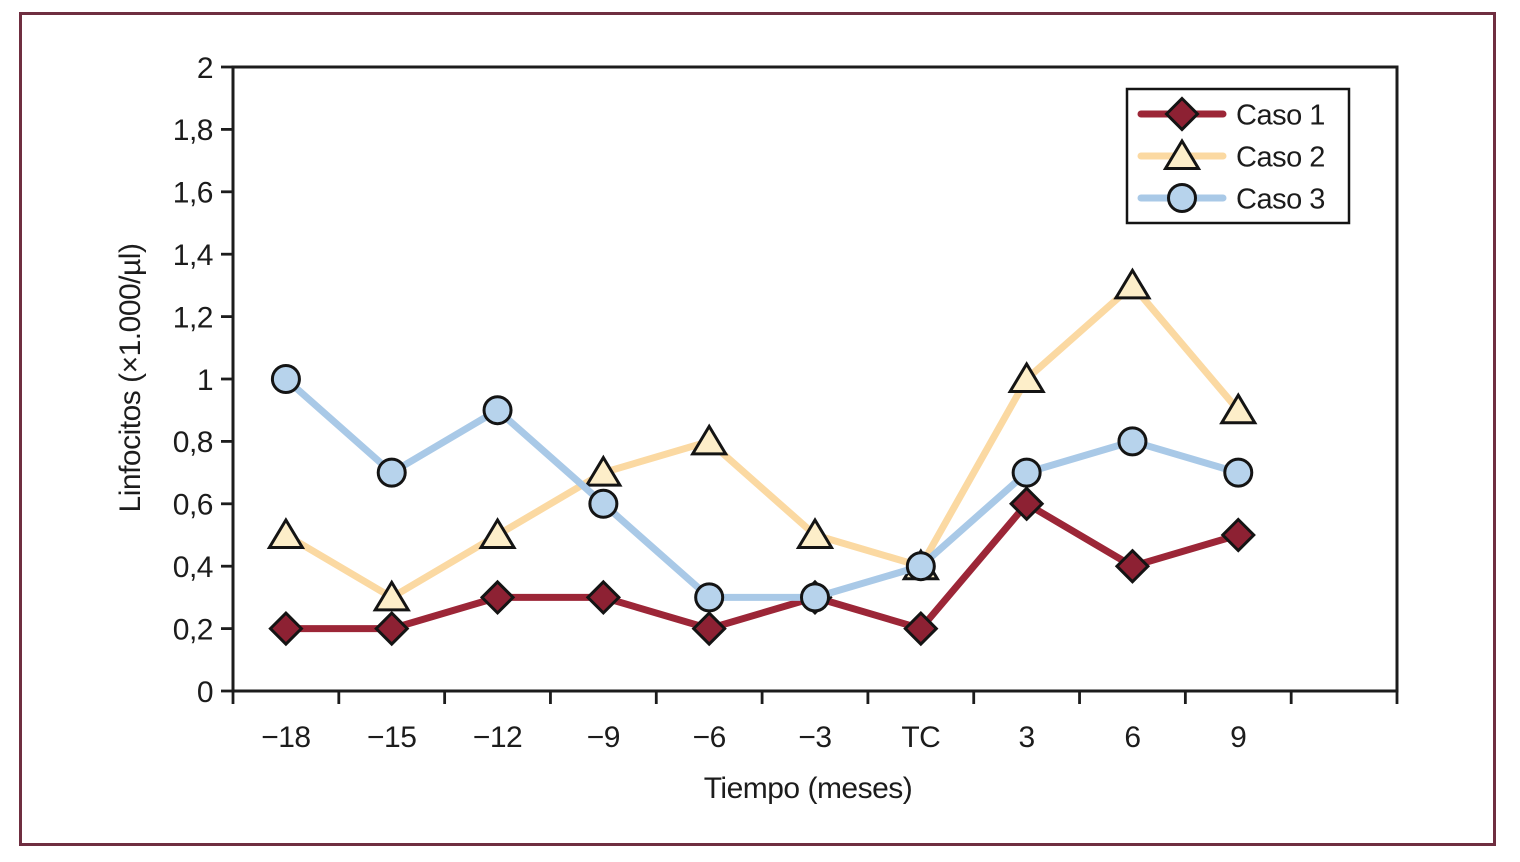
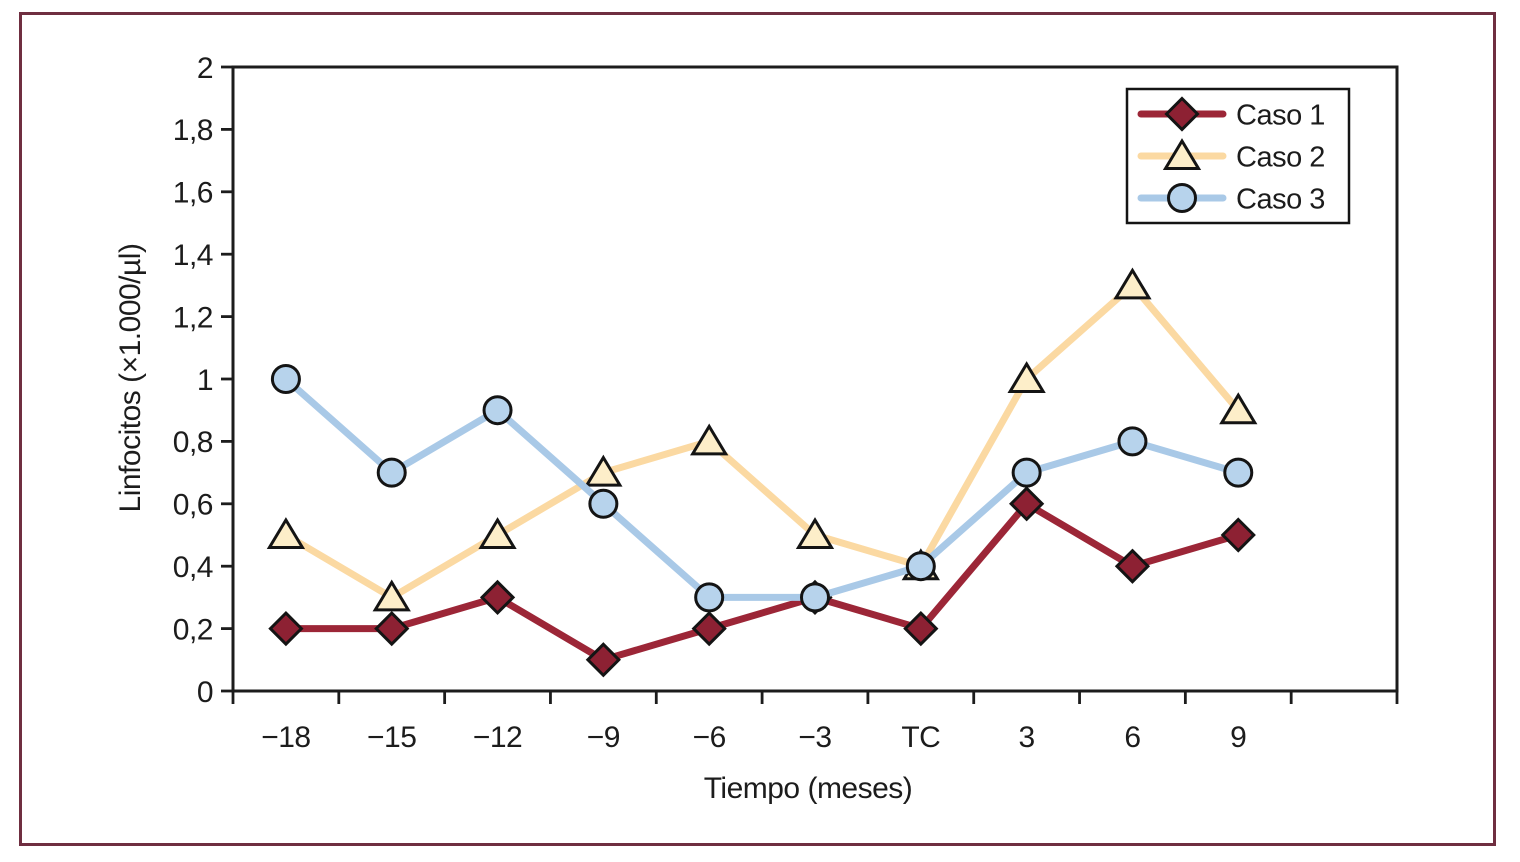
Caso 1/−9: 0.3 -> 0.1
